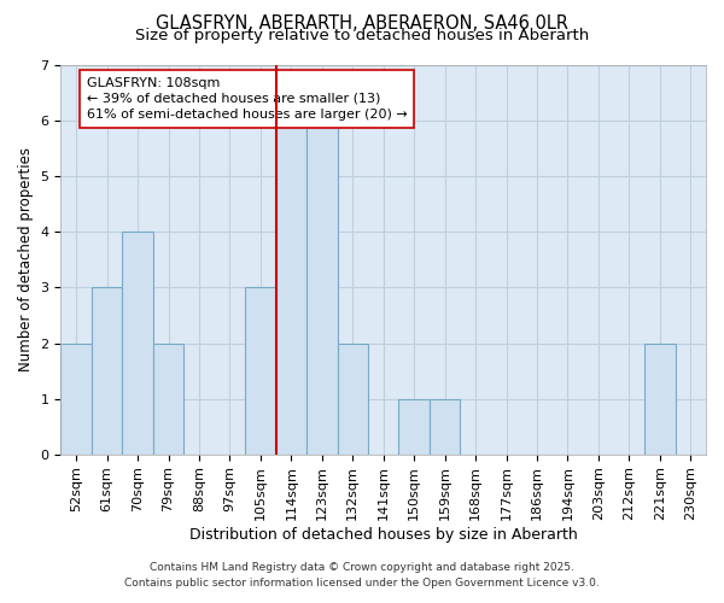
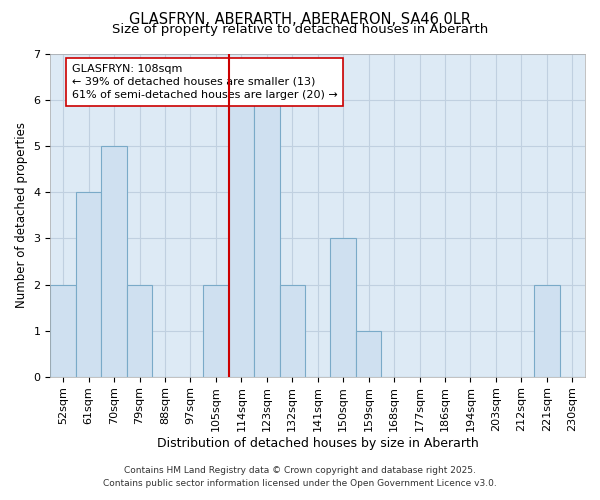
61sqm: 3 -> 4
70sqm: 4 -> 5
105sqm: 3 -> 2
150sqm: 1 -> 3
